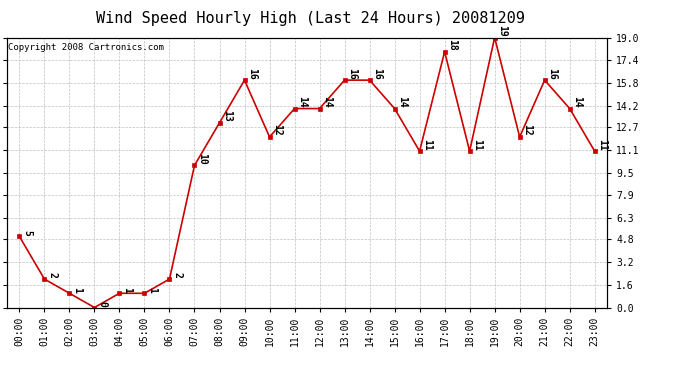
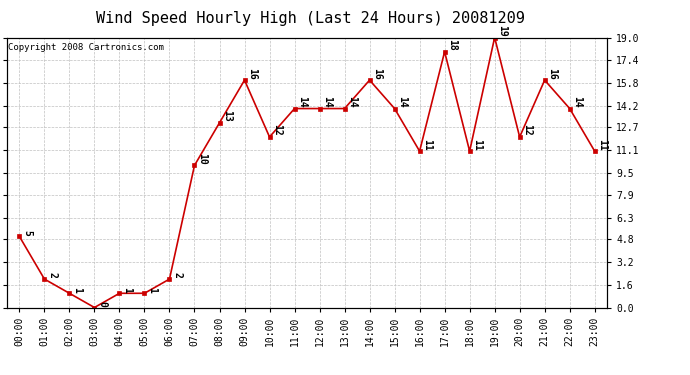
13:00: 16 -> 14
